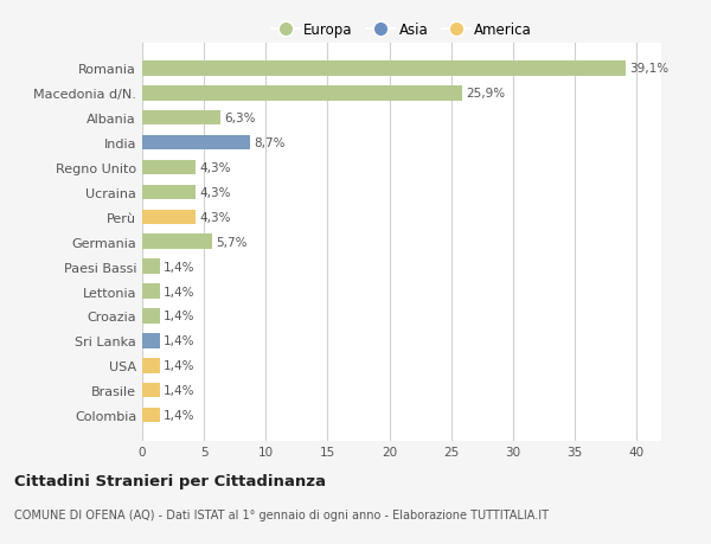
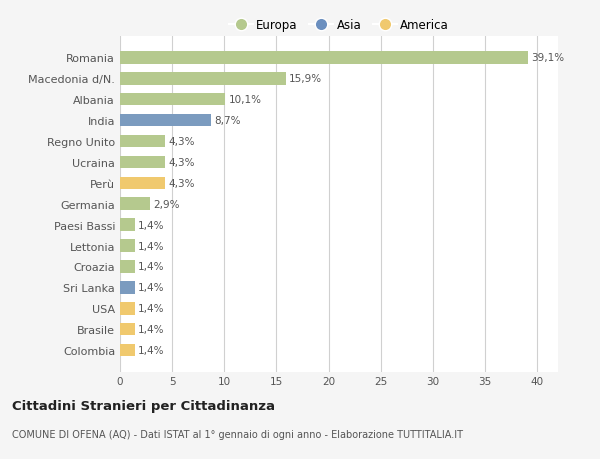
Macedonia d/N.: 25,9% -> 15,9%
Albania: 6,3% -> 10,1%
Germania: 5,7% -> 2,9%
